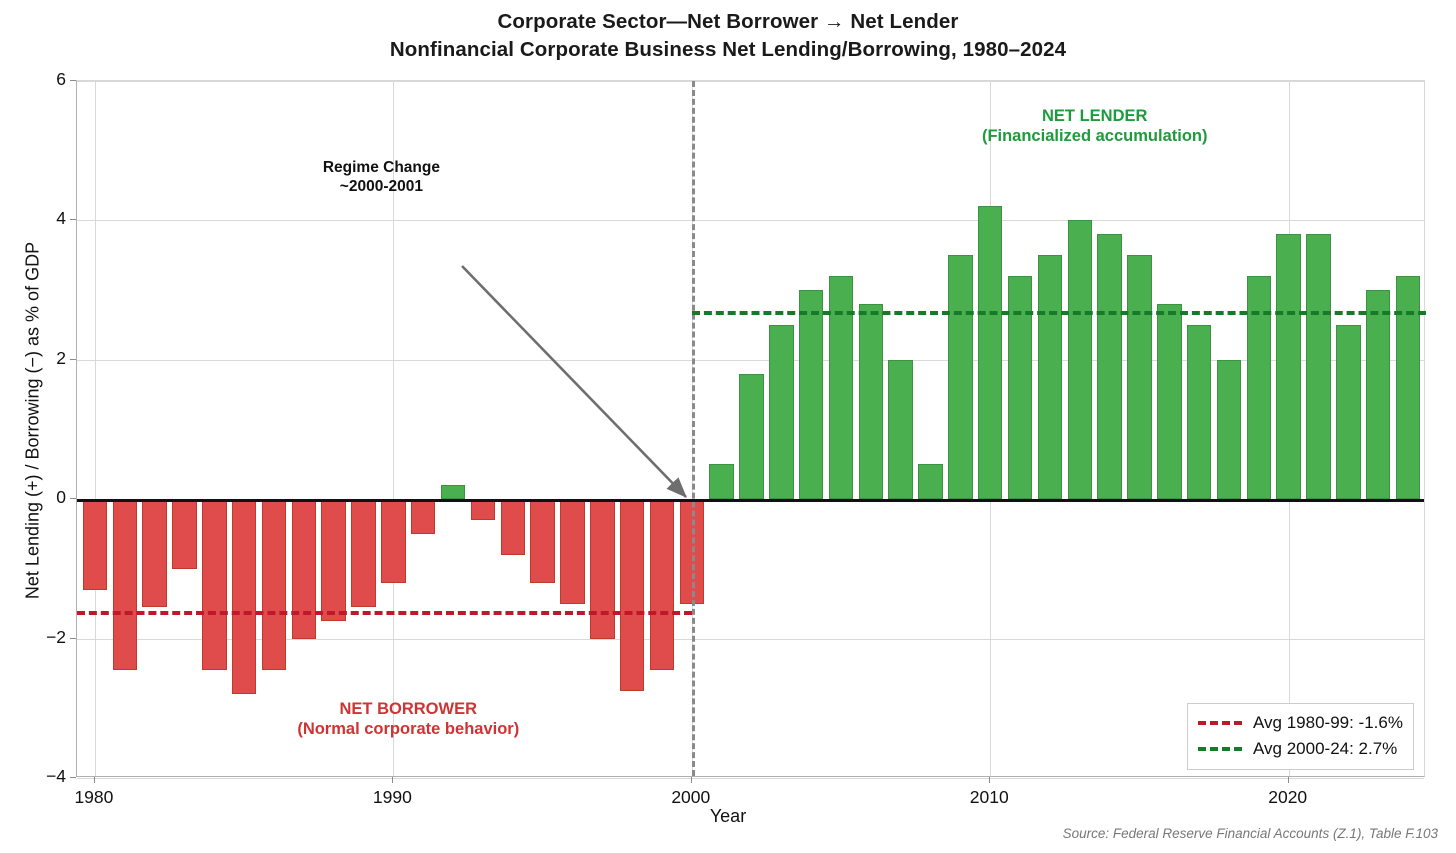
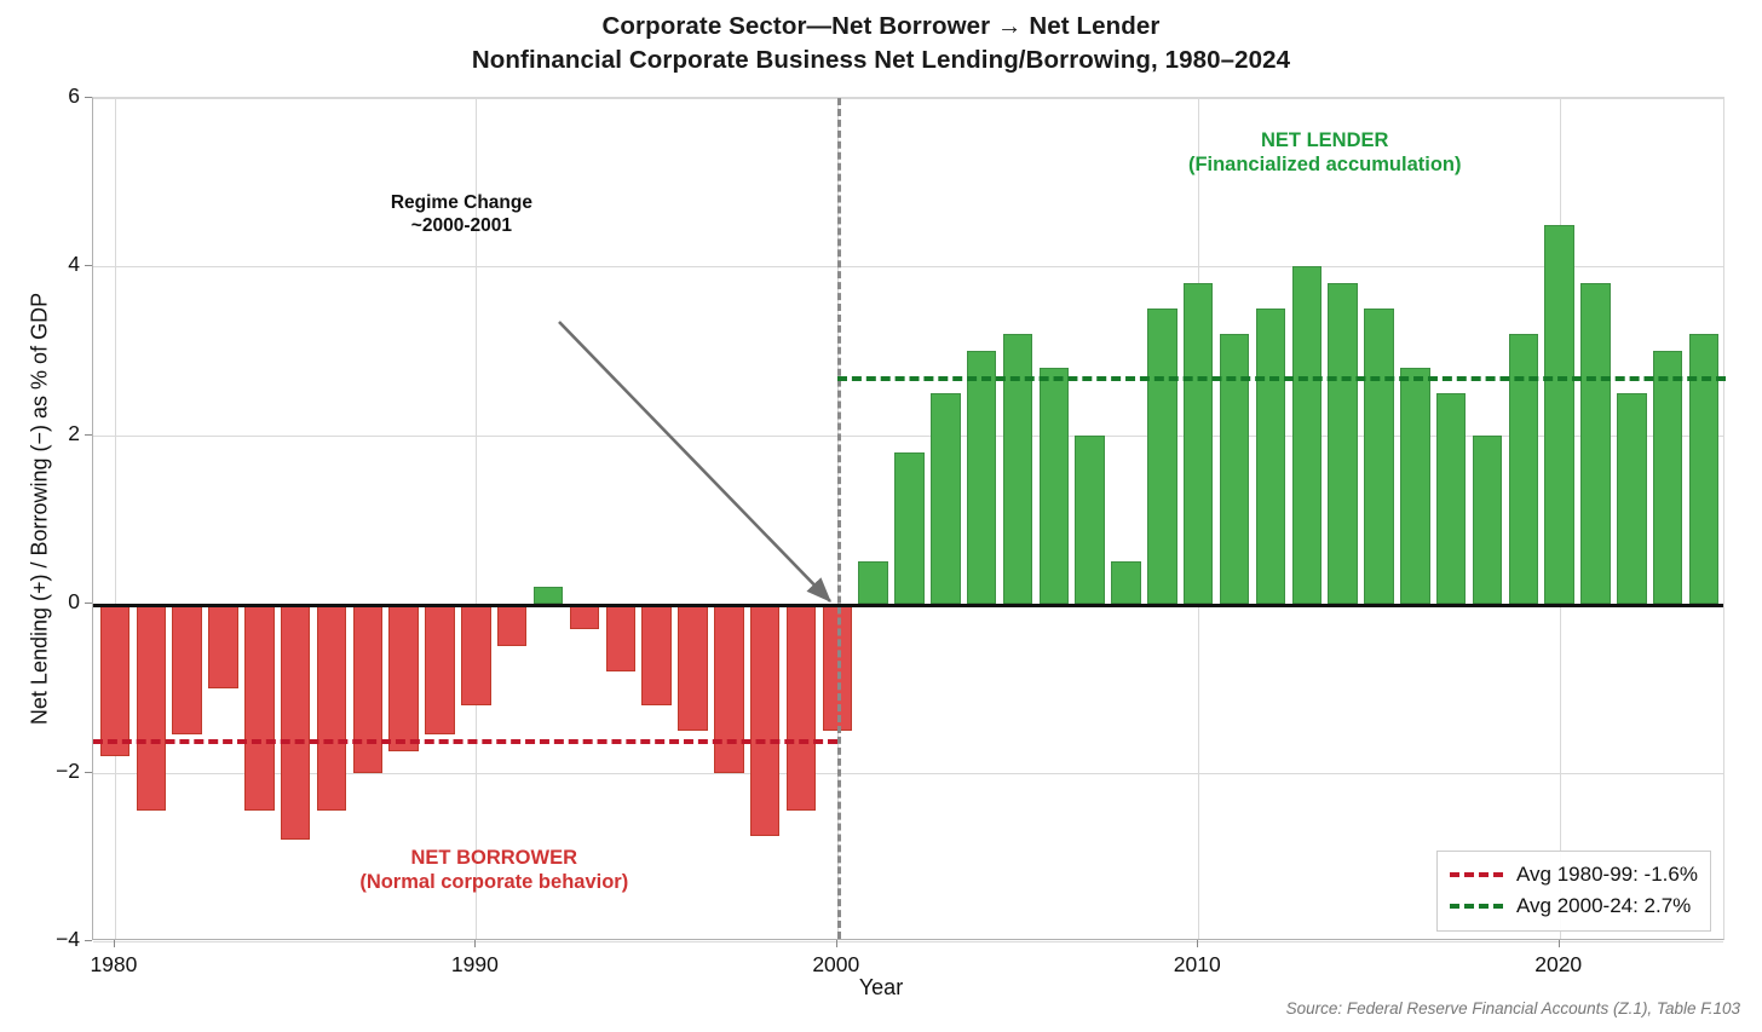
1980: -1.3 -> -1.8
2010: 4.2 -> 3.8
2020: 3.8 -> 4.5
